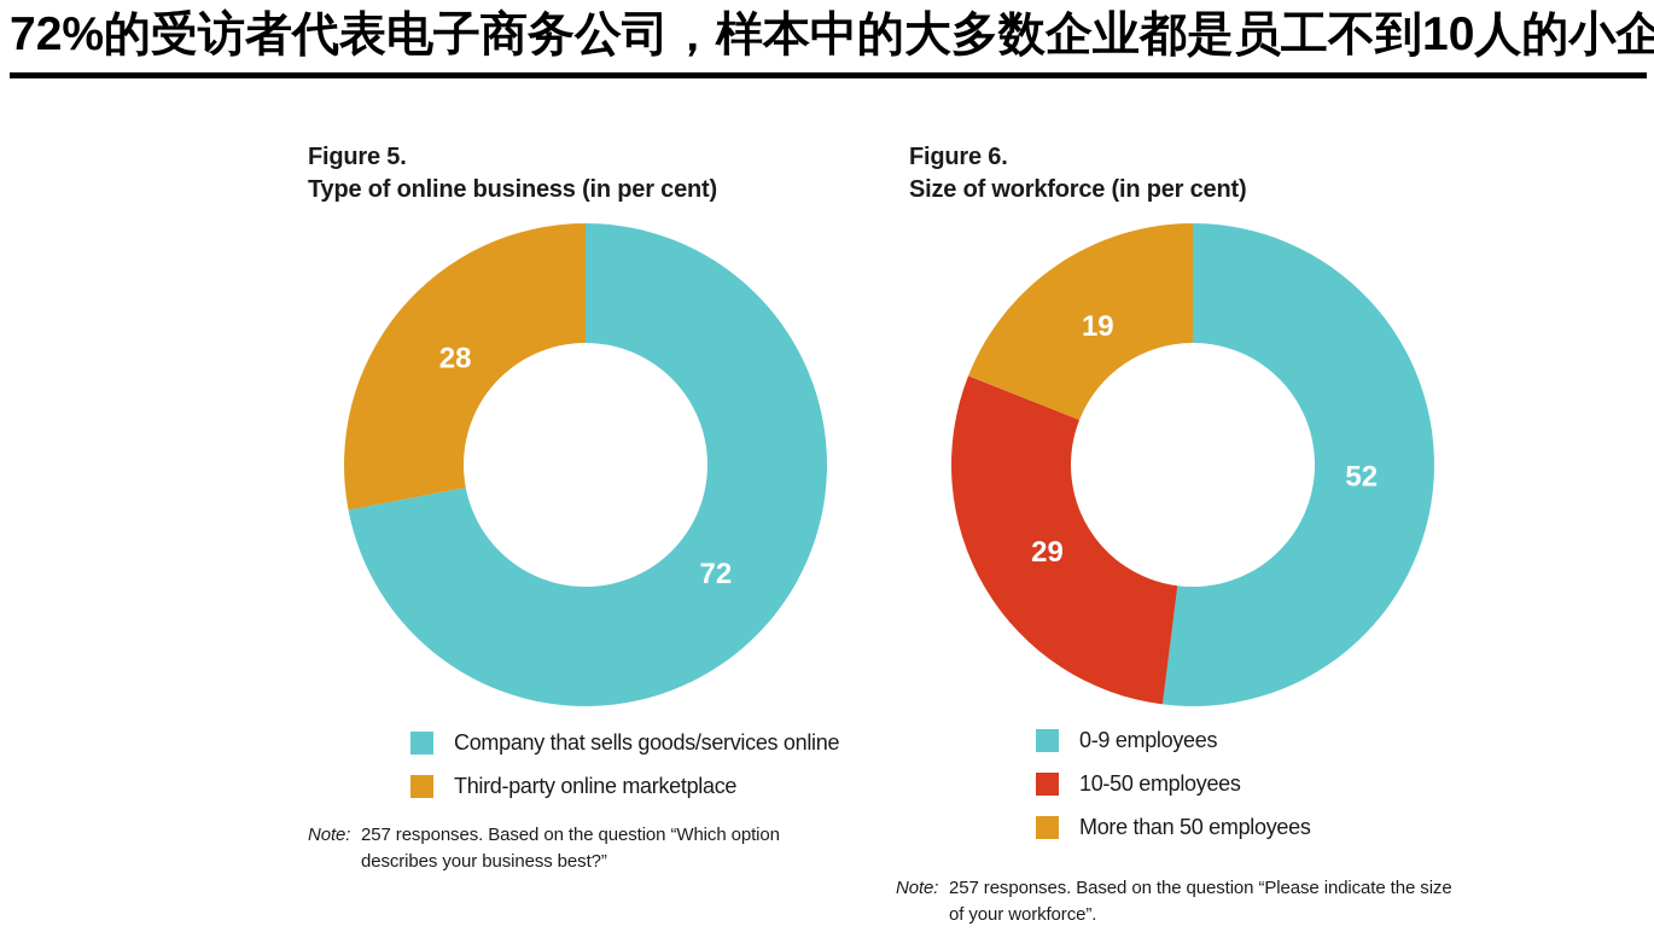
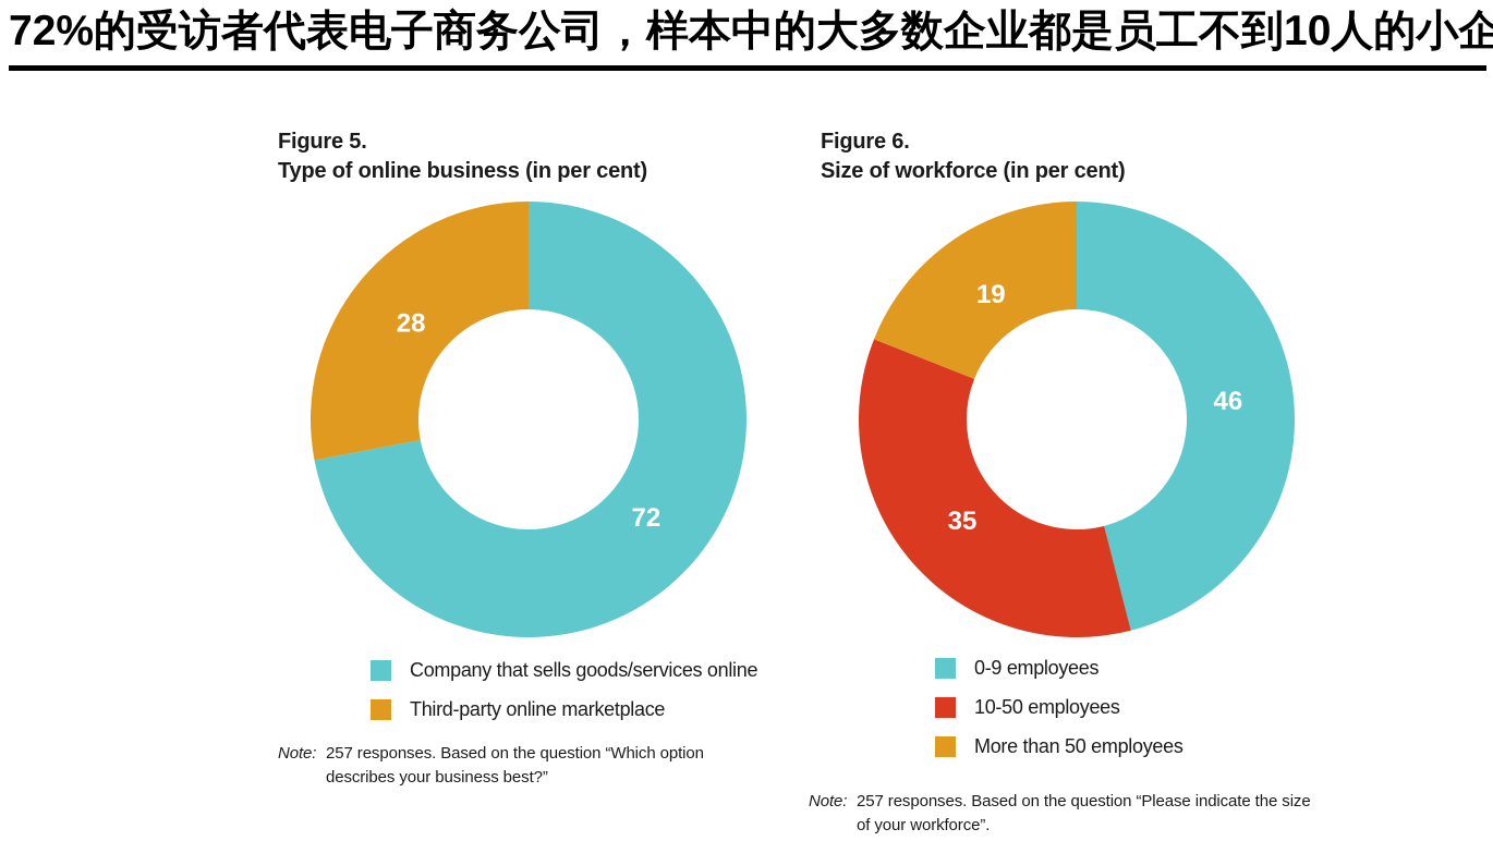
Size of workforce (in per cent)/0-9 employees: 52 -> 46
Size of workforce (in per cent)/10-50 employees: 29 -> 35
